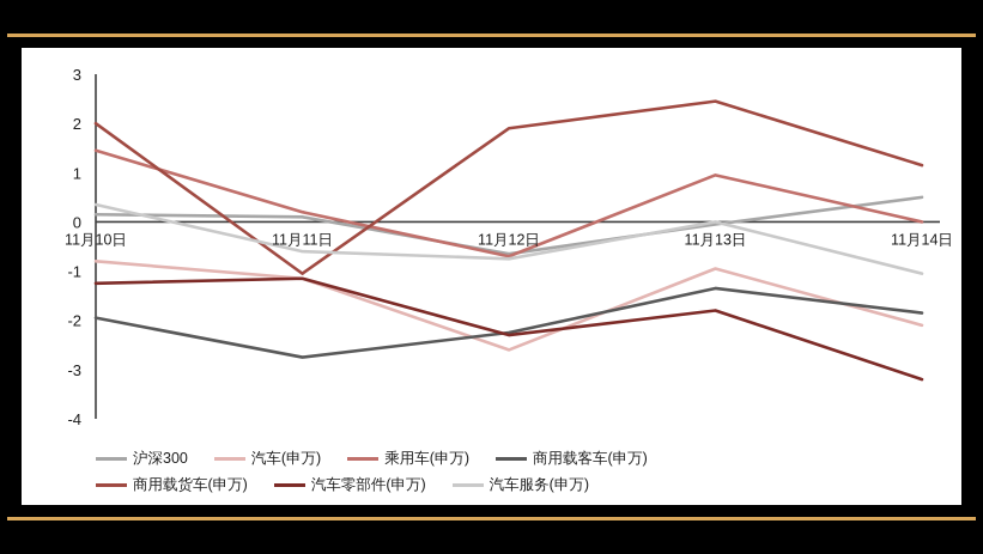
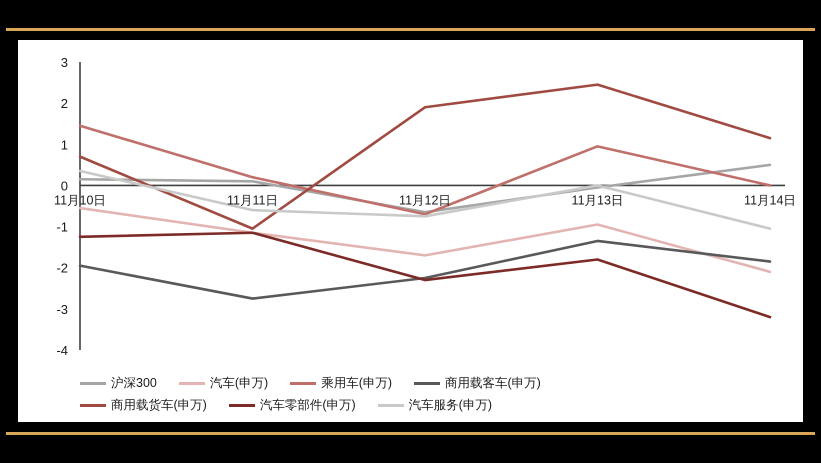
汽车(申万)/11月10日: -0.8 -> -0.6
商用载货车(申万)/11月10日: 2.0 -> 0.7
汽车(申万)/11月12日: -2.6 -> -1.7
